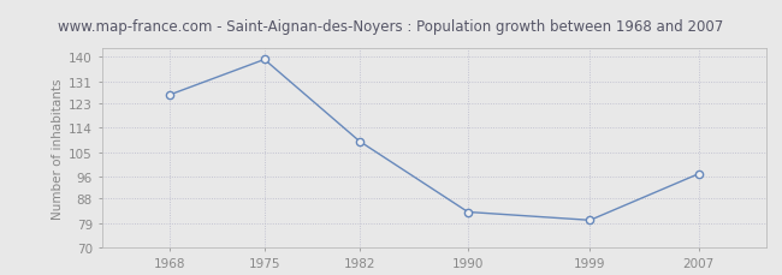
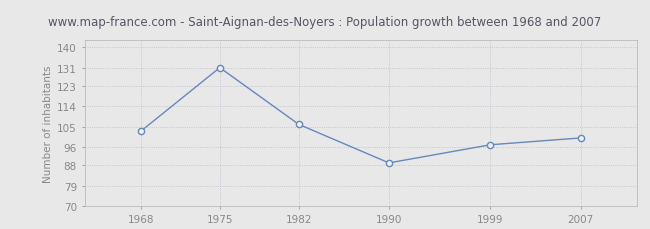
1968: 126 -> 103
1975: 139 -> 131
1982: 109 -> 106
1990: 83 -> 89
1999: 80 -> 97
2007: 97 -> 100
